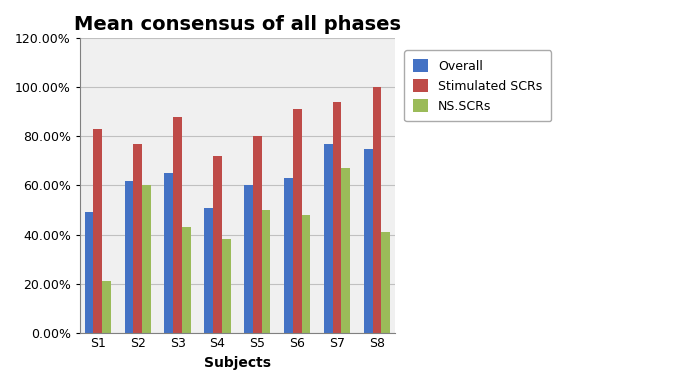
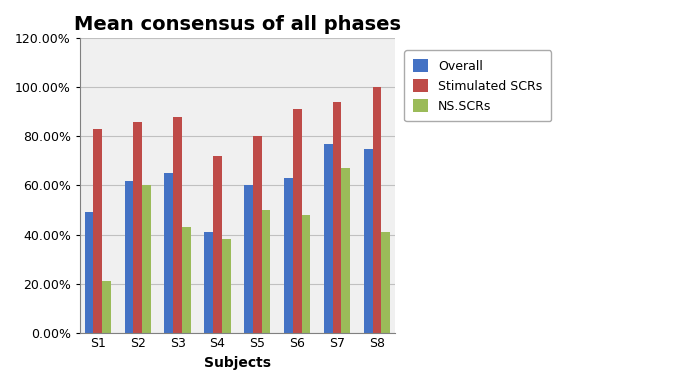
Stimulated SCRs/S2: 77% -> 86%
Overall/S4: 51% -> 41%
